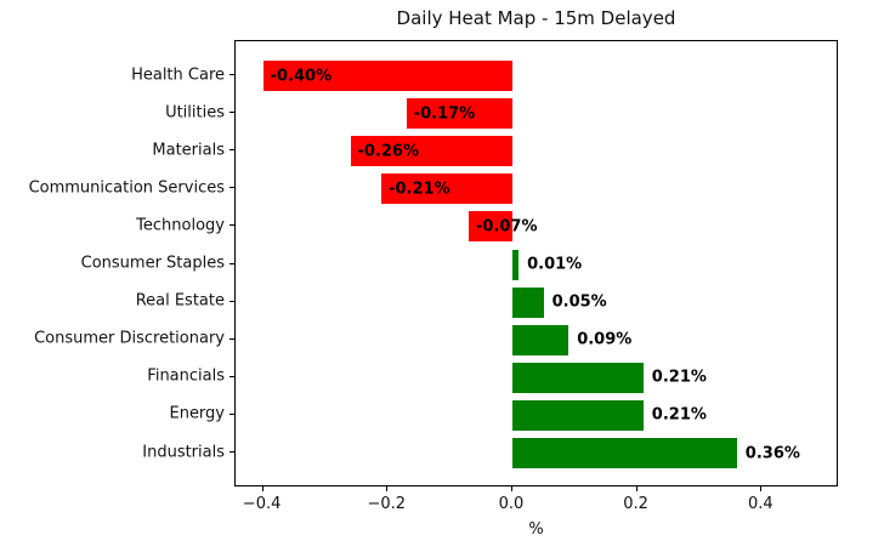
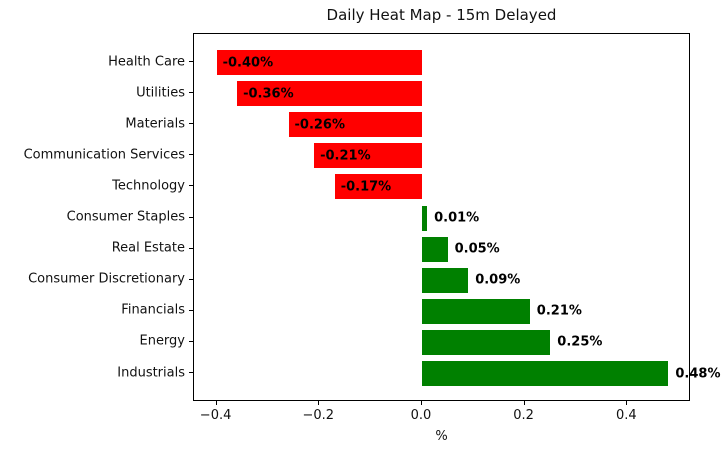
Utilities: -0.17% -> -0.36%
Technology: -0.07% -> -0.17%
Energy: 0.21% -> 0.25%
Industrials: 0.36% -> 0.48%
